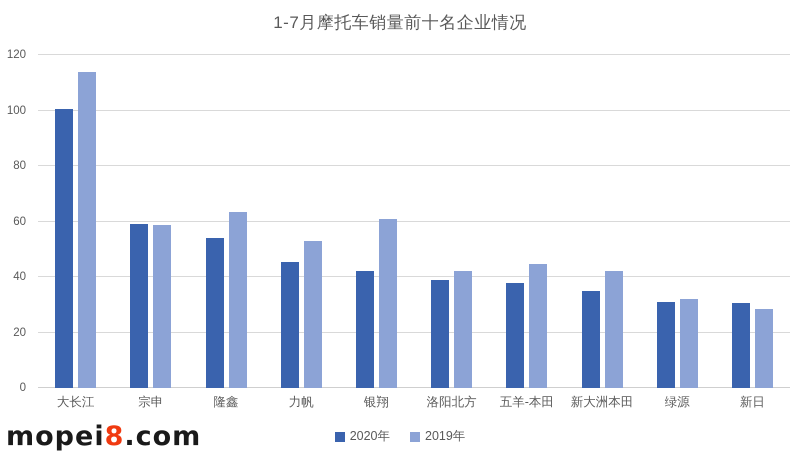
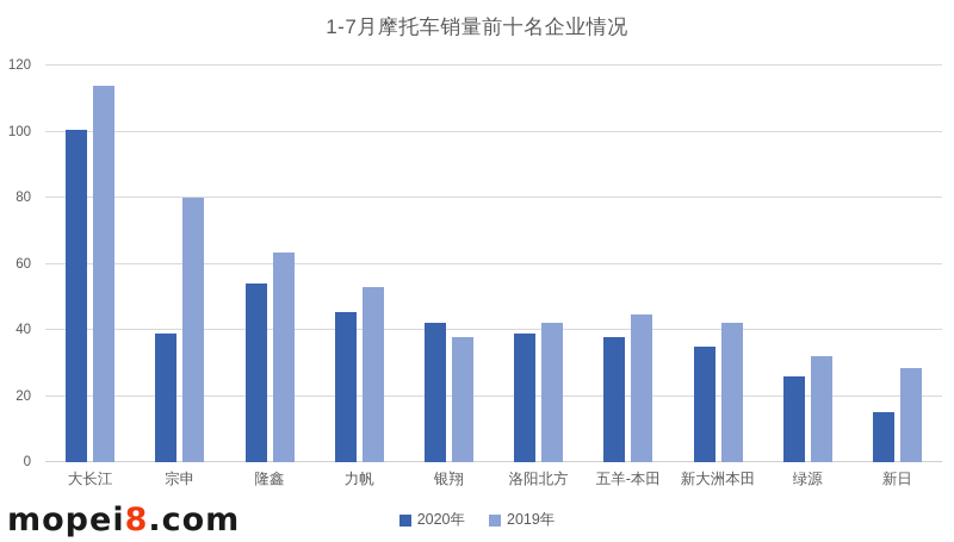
2020年/宗申: 59 -> 39
2019年/宗申: 59 -> 80
2019年/银翔: 61 -> 38
2020年/绿源: 31 -> 26
2020年/新日: 30 -> 15
